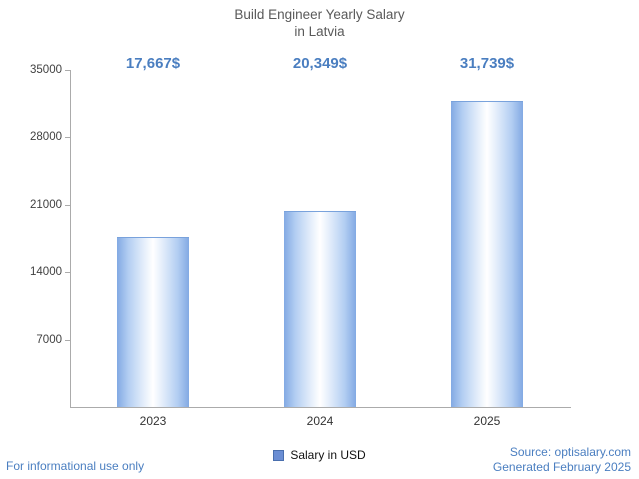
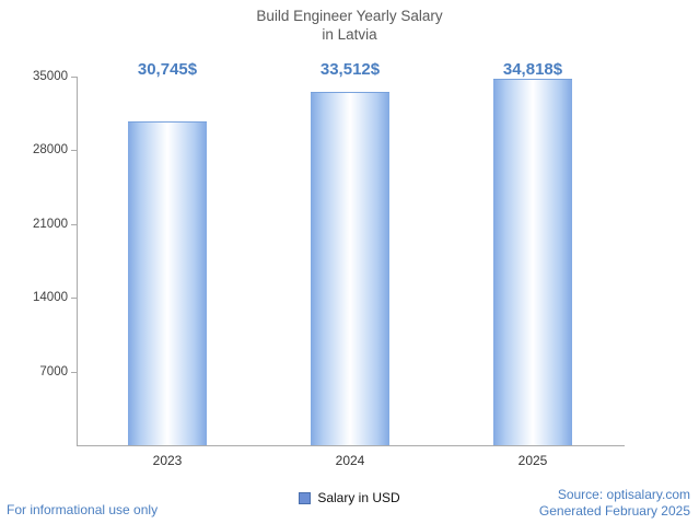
2023: 17,667 -> 30,745
2024: 20,349 -> 33,512
2025: 31,739 -> 34,818
